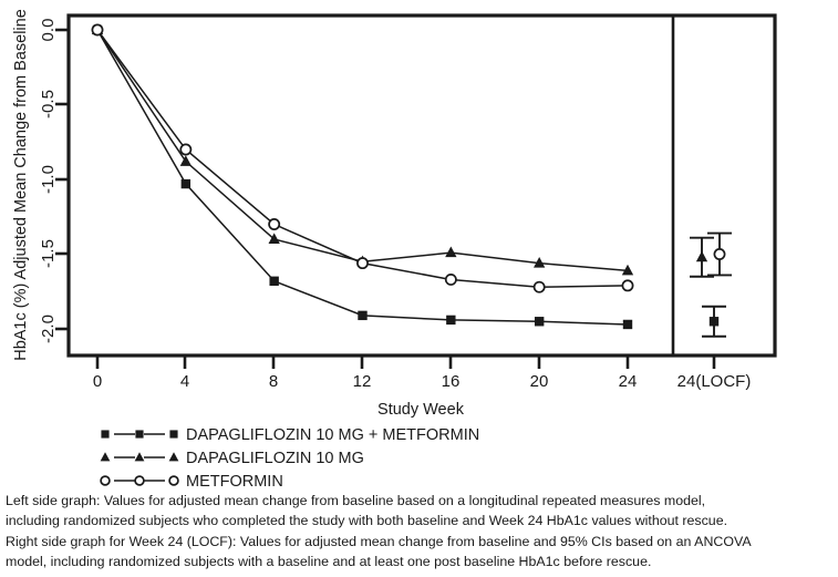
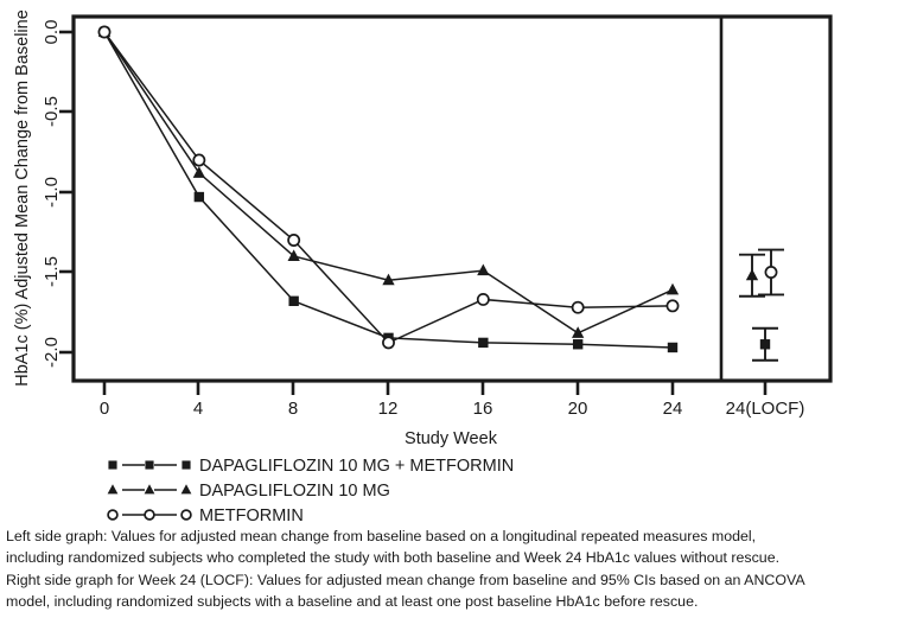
METFORMIN/12: -1.56 -> -1.94
DAPAGLIFLOZIN 10 MG/20: -1.56 -> -1.88
